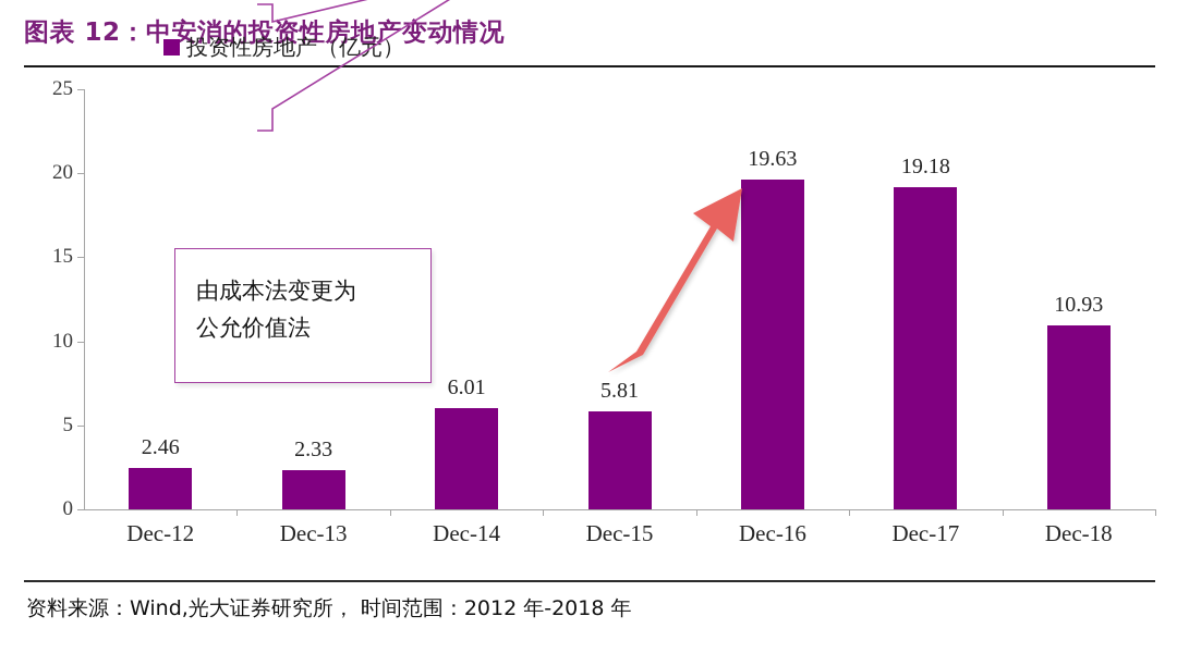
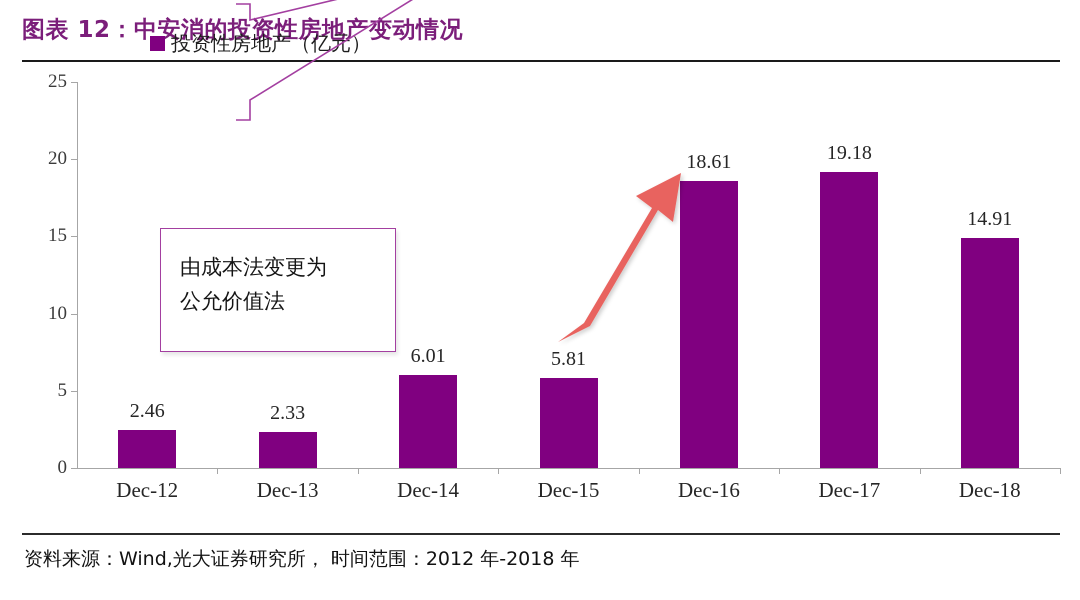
Dec-16: 19.63 -> 18.61
Dec-18: 10.93 -> 14.91
